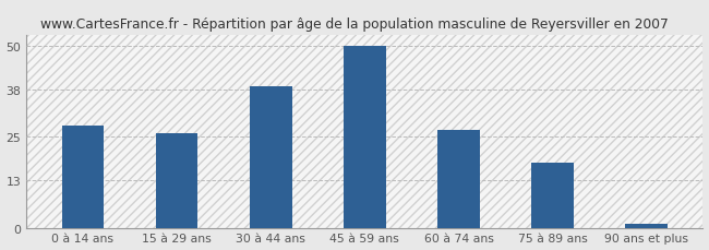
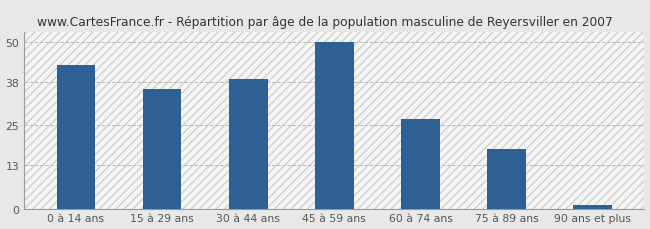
0 à 14 ans: 28 -> 43
15 à 29 ans: 26 -> 36
